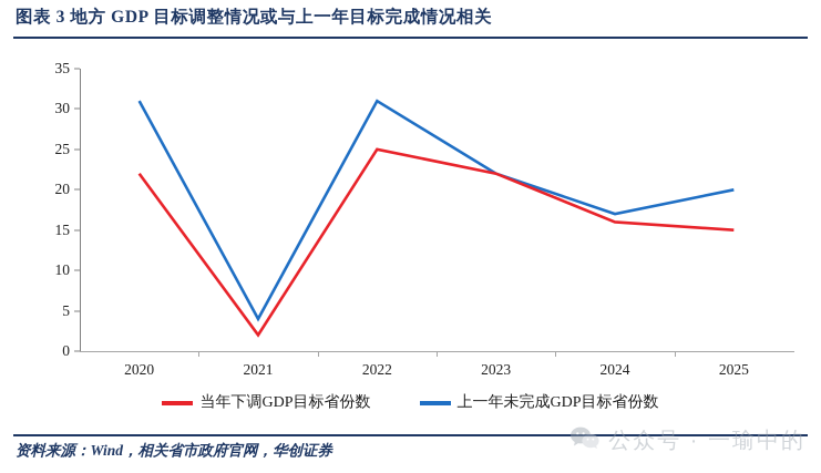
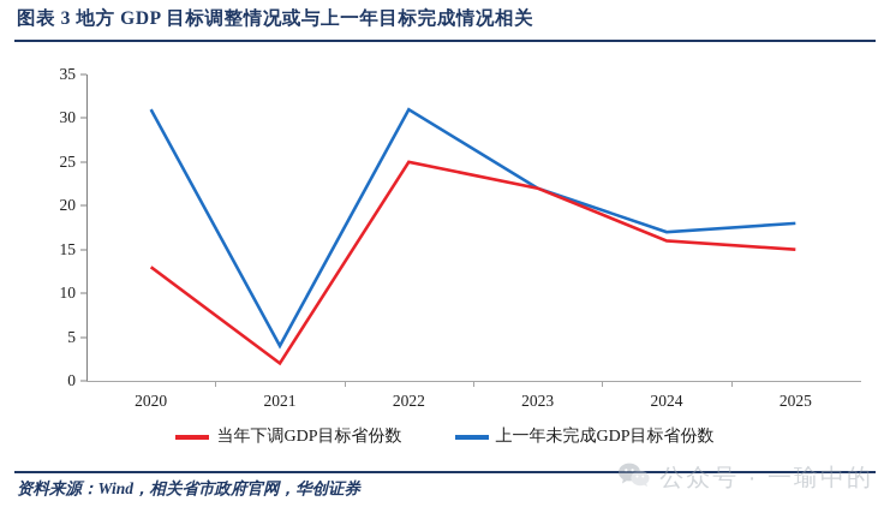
当年下调GDP目标省份数/2020: 22 -> 13
上一年未完成GDP目标省份数/2025: 20 -> 18
